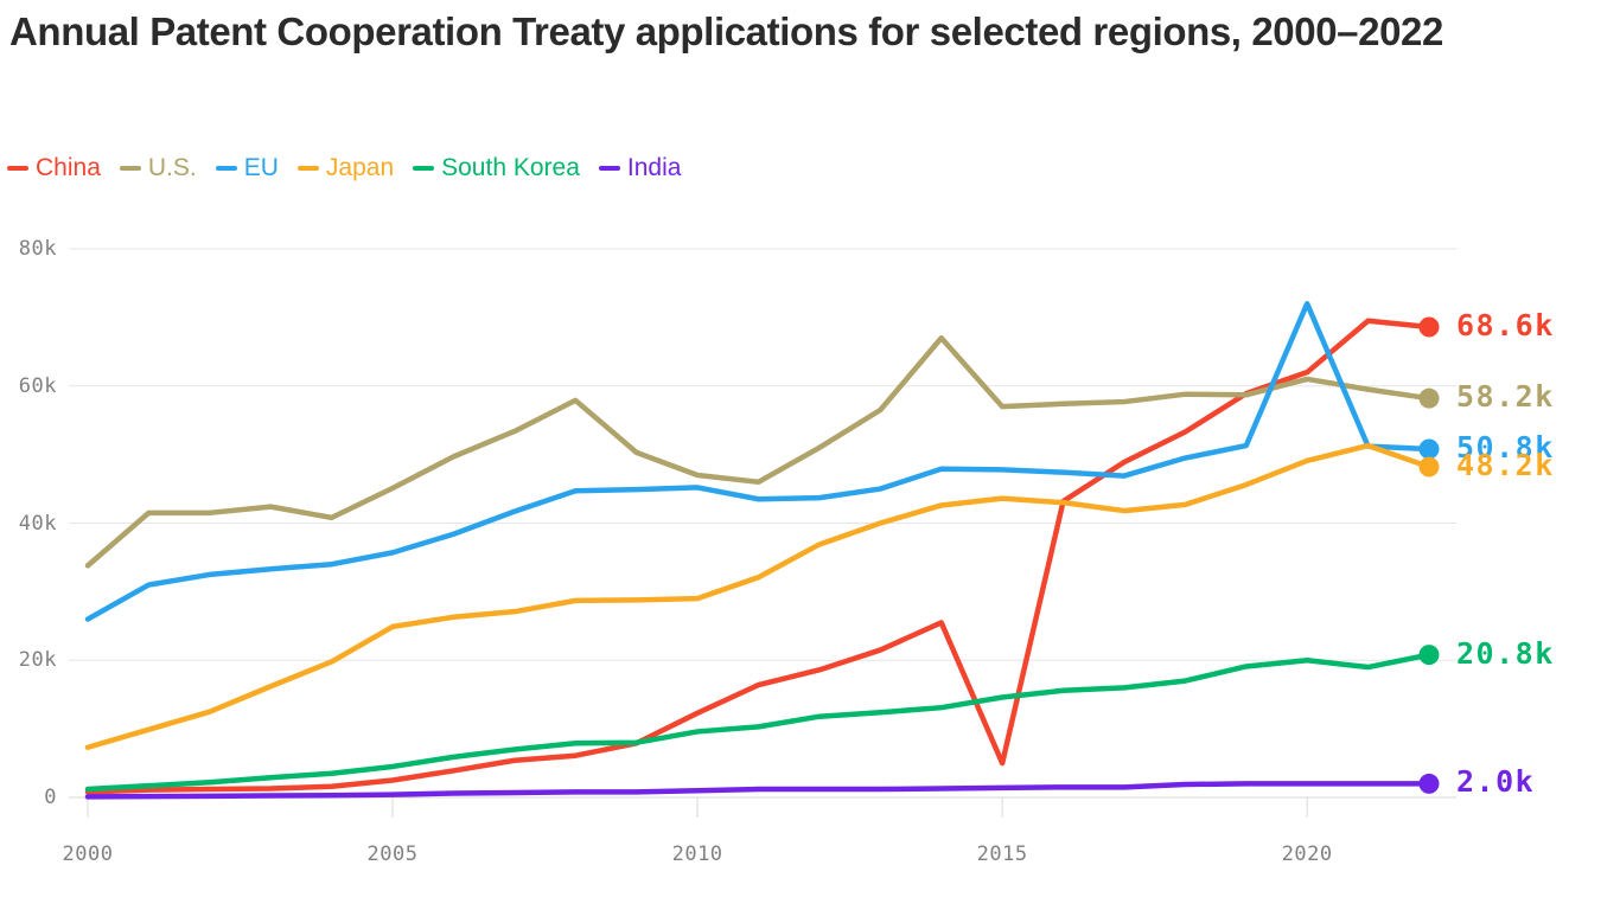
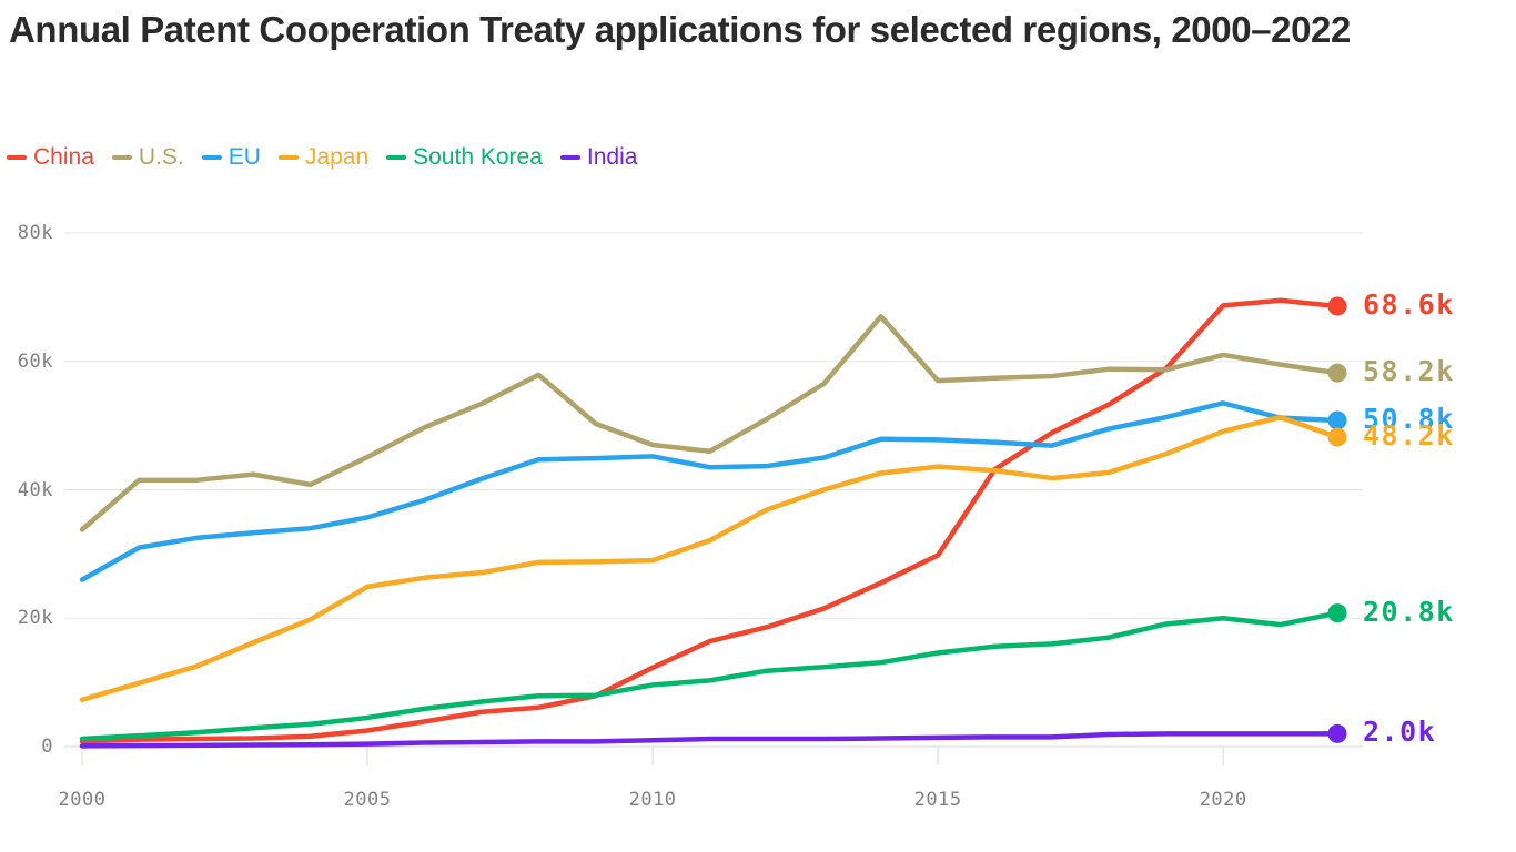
China/2015: 5k -> 30k
China/2020: 62k -> 69k
EU/2020: 72k -> 54k
